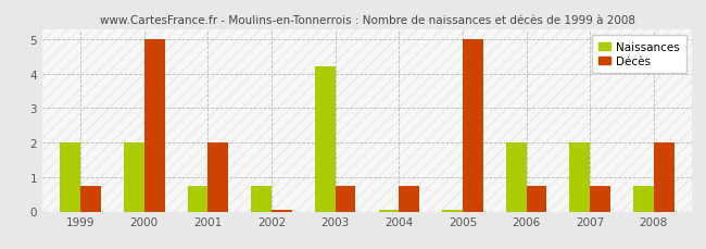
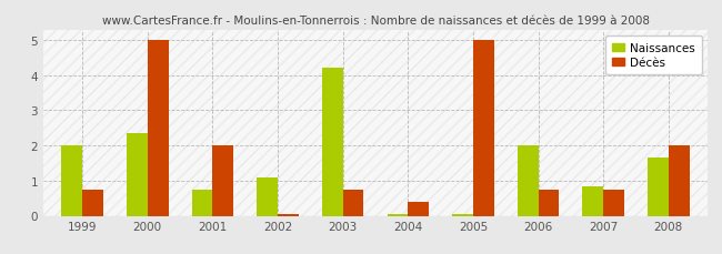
Naissances/2000: 2.00 -> 2.35
Naissances/2002: 0.75 -> 1.10
Décès/2004: 0.75 -> 0.40
Naissances/2007: 2.00 -> 0.85
Naissances/2008: 0.75 -> 1.65
